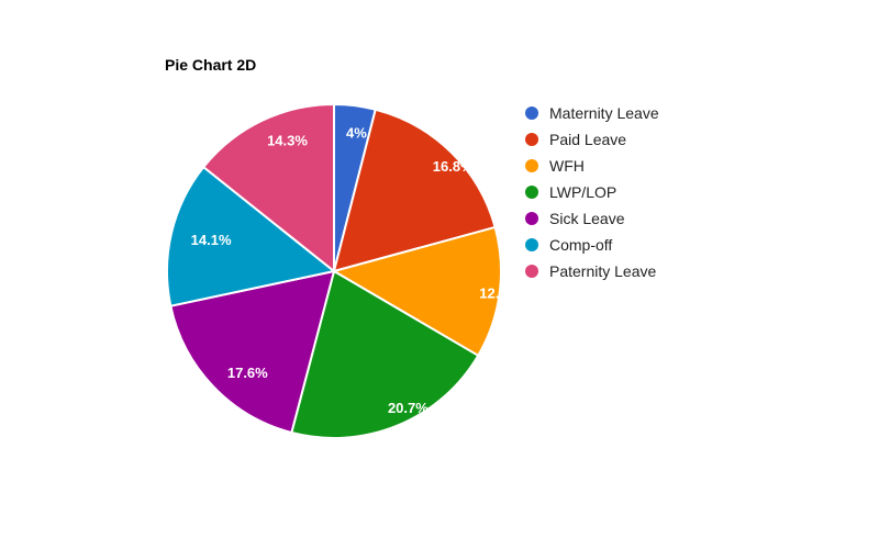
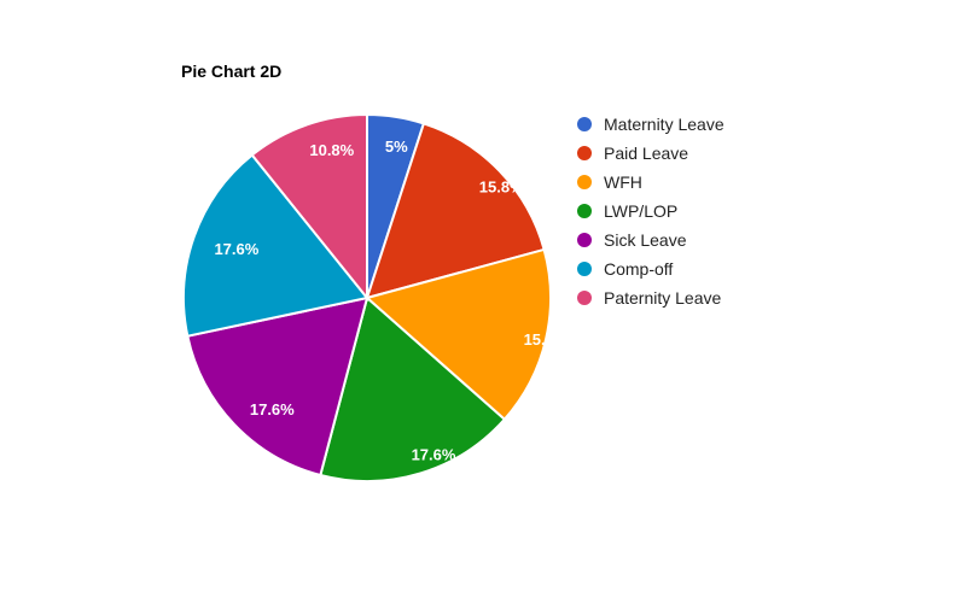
Maternity Leave: 4% -> 5%
Paid Leave: 16.8% -> 15.8%
WFH: 12.7% -> 15.8%
LWP/LOP: 20.7% -> 17.6%
Comp-off: 14.1% -> 17.6%
Paternity Leave: 14.3% -> 10.8%
